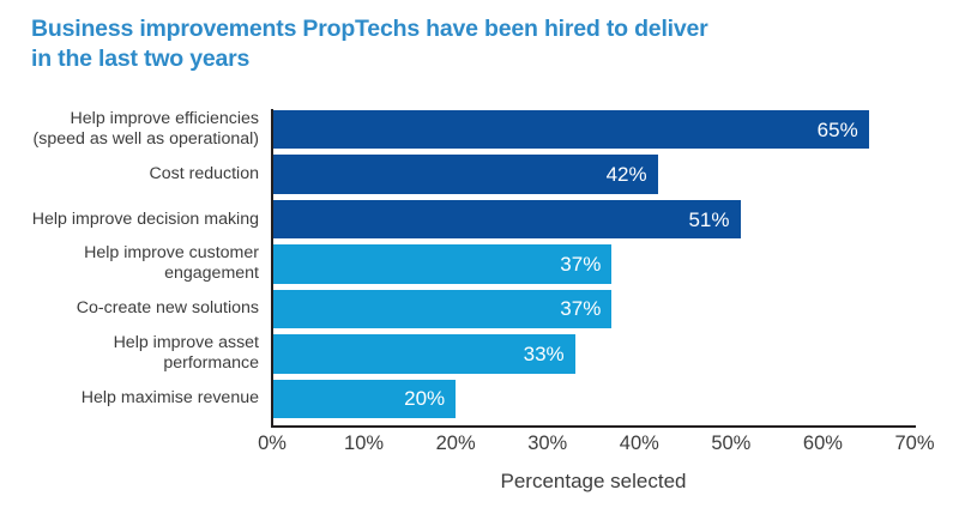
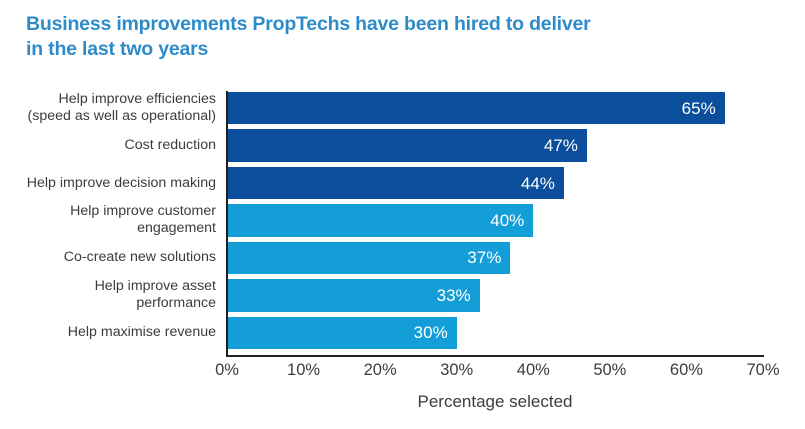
Cost reduction: 42% -> 47%
Help improve decision making: 51% -> 44%
Help improve customer engagement: 37% -> 40%
Help maximise revenue: 20% -> 30%
